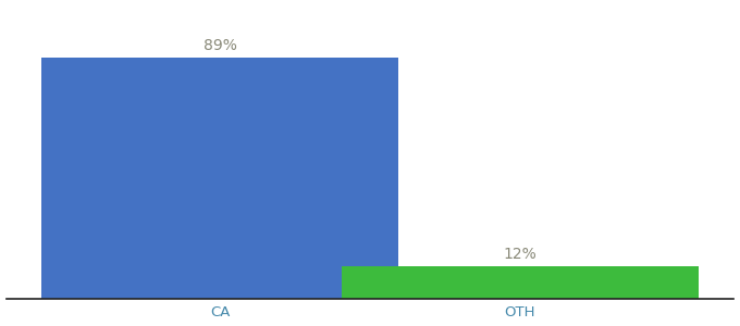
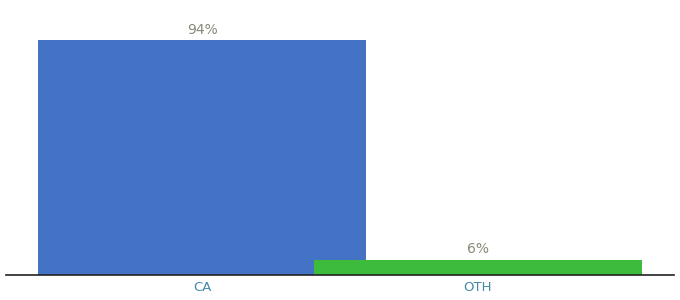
CA: 89% -> 94%
OTH: 12% -> 6%
